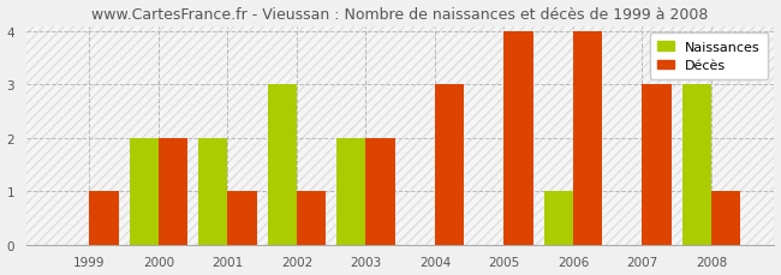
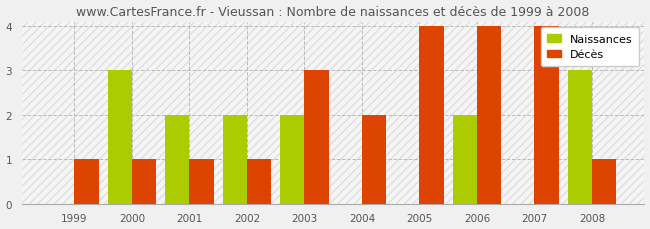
Naissances/2000: 2 -> 3
Décès/2000: 2 -> 1
Naissances/2002: 3 -> 2
Décès/2003: 2 -> 3
Décès/2004: 3 -> 2
Naissances/2006: 1 -> 2
Décès/2007: 3 -> 4
